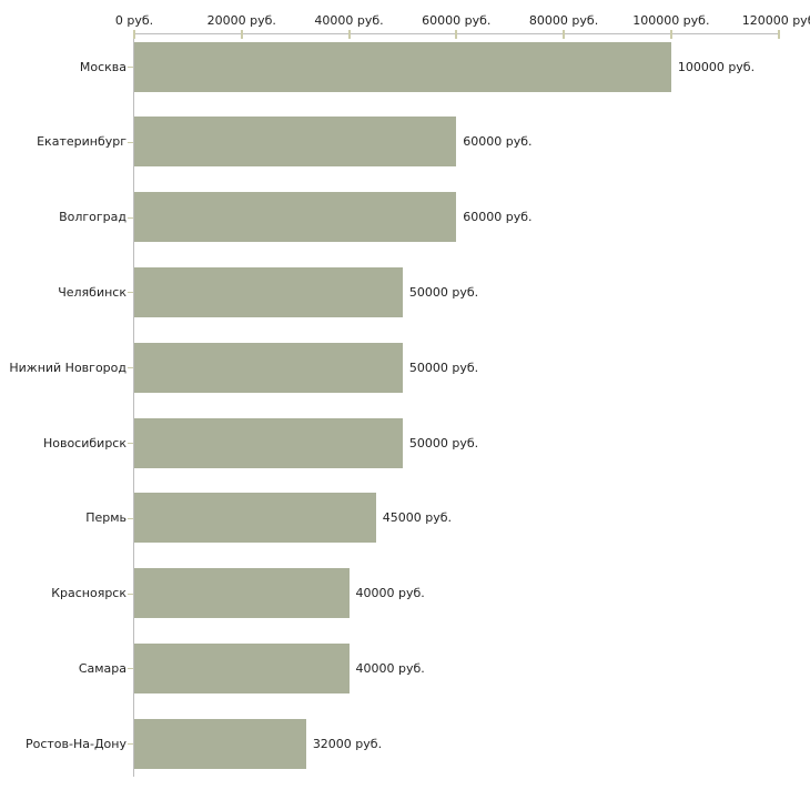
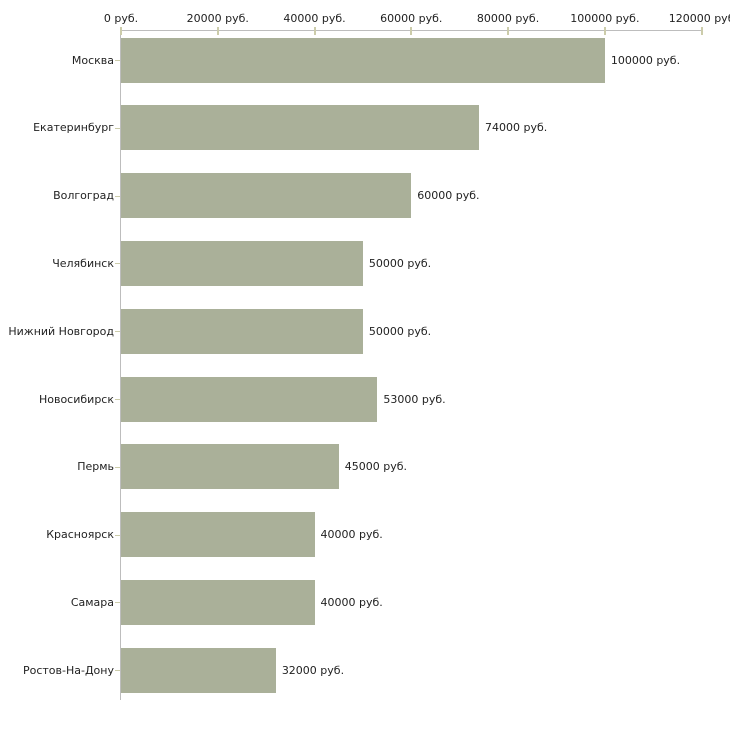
Екатеринбург: 60000 -> 74000
Новосибирск: 50000 -> 53000
